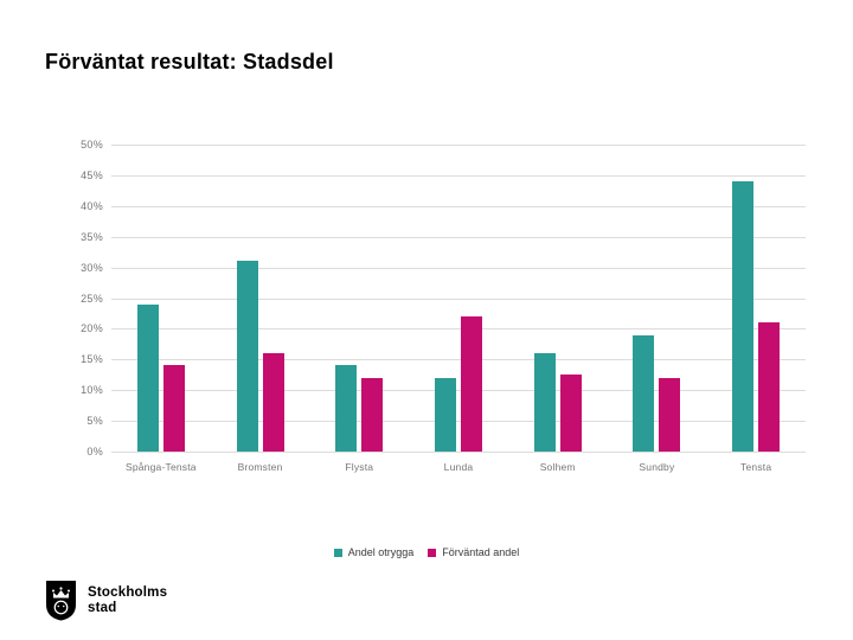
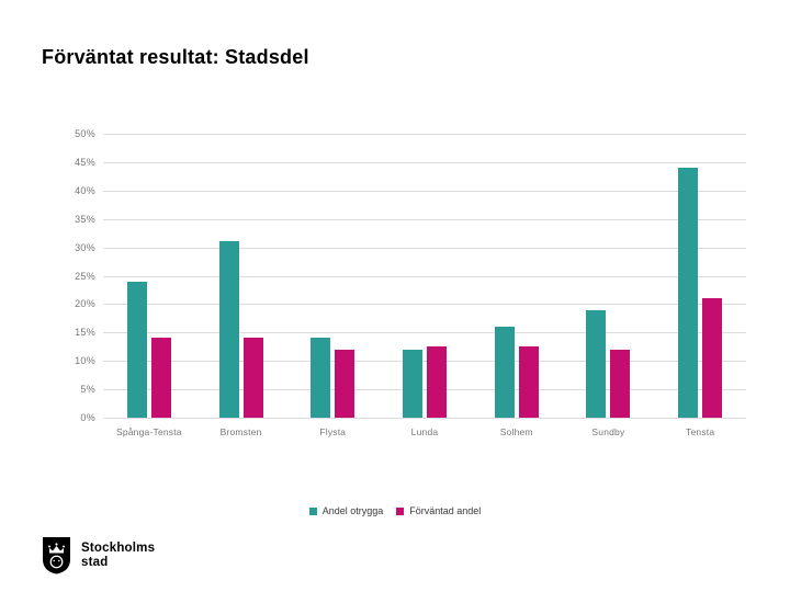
Förväntad andel/Bromsten: 16% -> 14%
Förväntad andel/Lunda: 22% -> 12%
